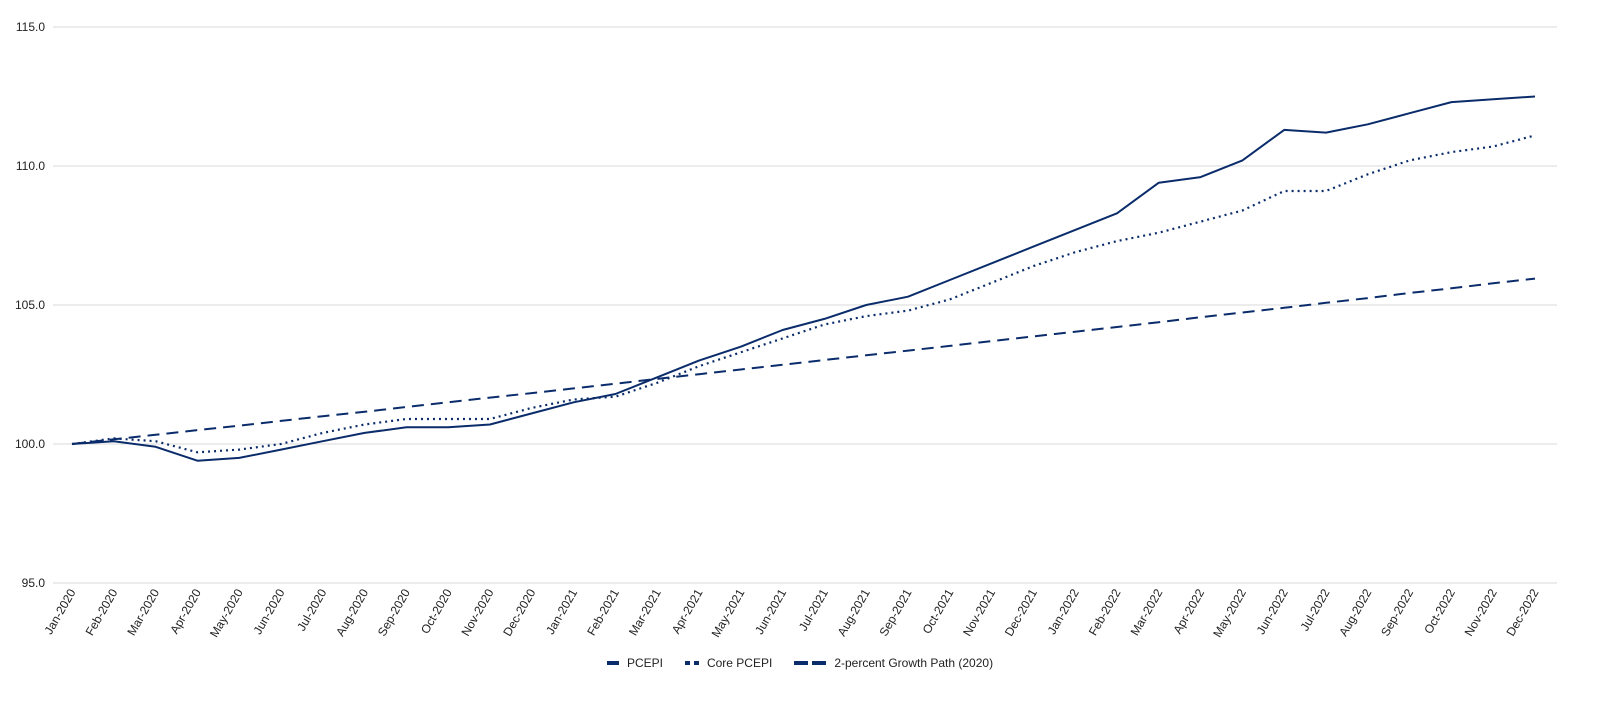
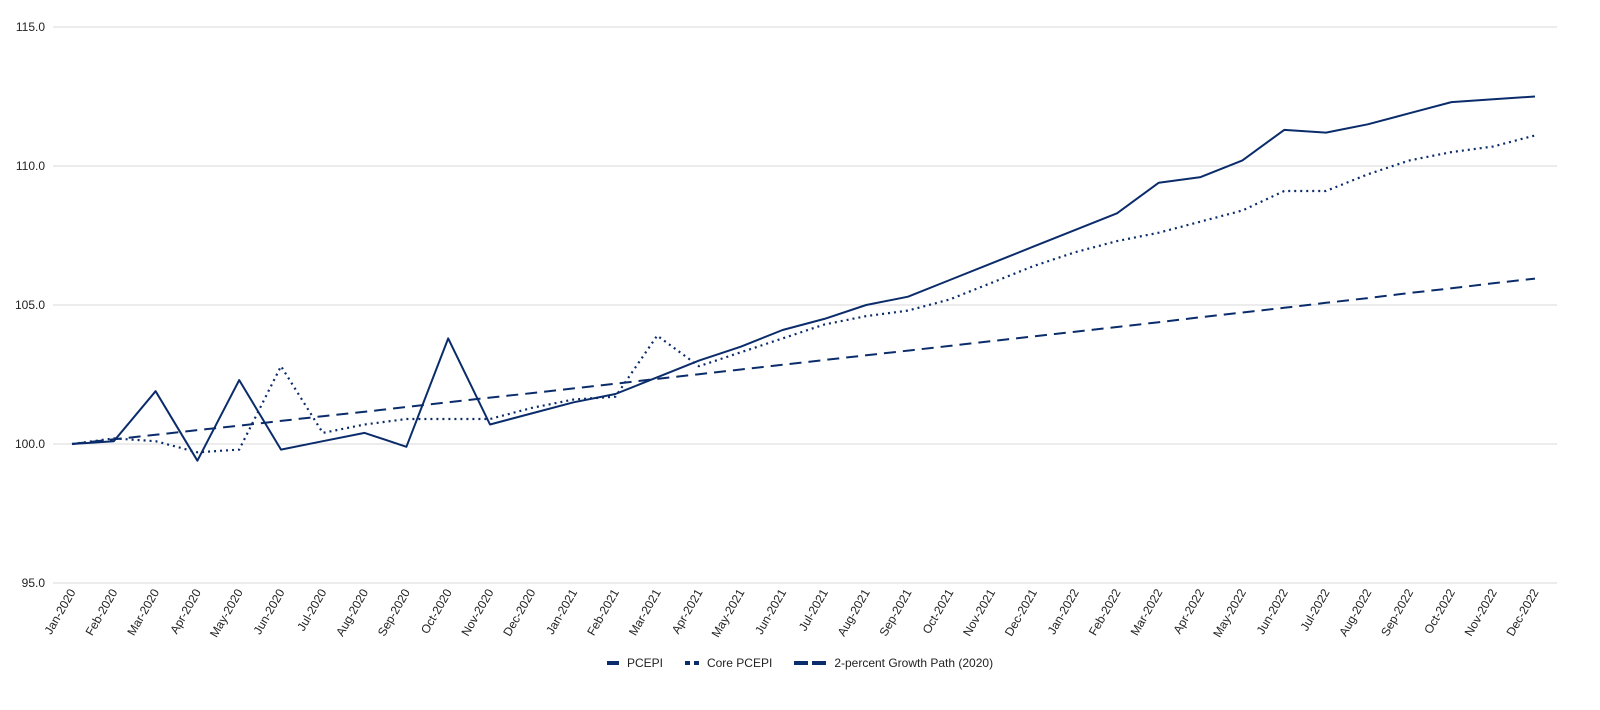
PCEPI/Mar-2020: 99.9 -> 101.9
PCEPI/May-2020: 99.5 -> 102.3
Core PCEPI/Jun-2020: 100.0 -> 102.8
PCEPI/Sep-2020: 100.6 -> 99.9
PCEPI/Oct-2020: 100.6 -> 103.8
Core PCEPI/Mar-2021: 102.2 -> 103.9
